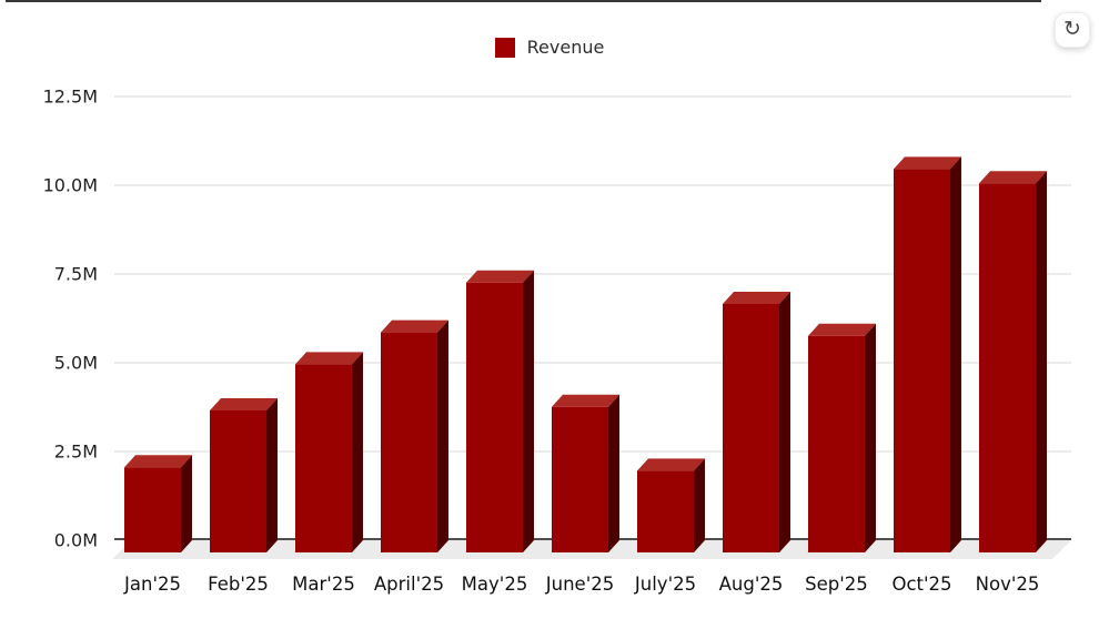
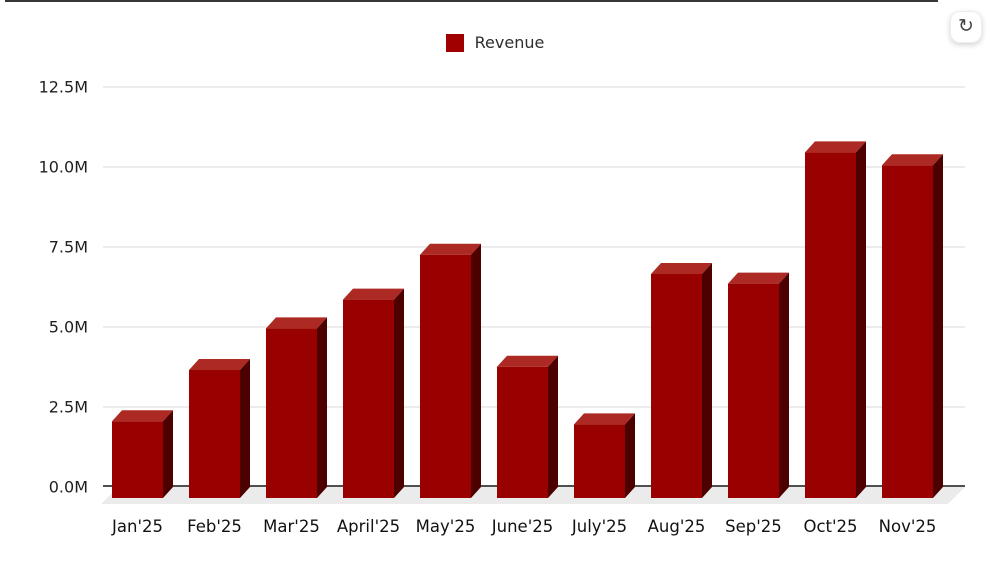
Sep'25: 6.1M -> 6.7M
